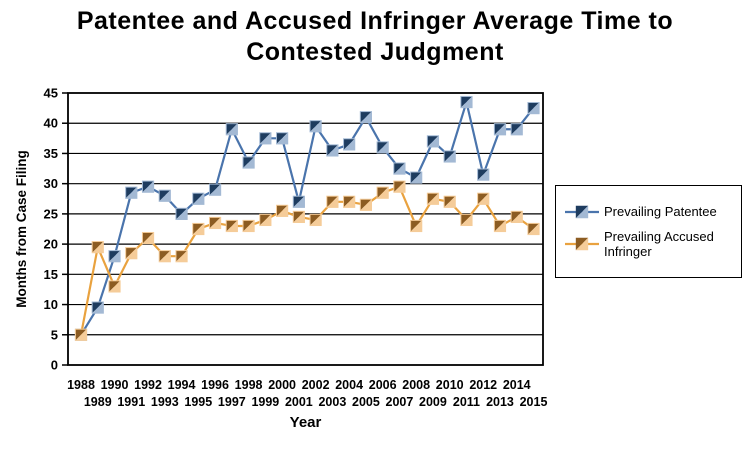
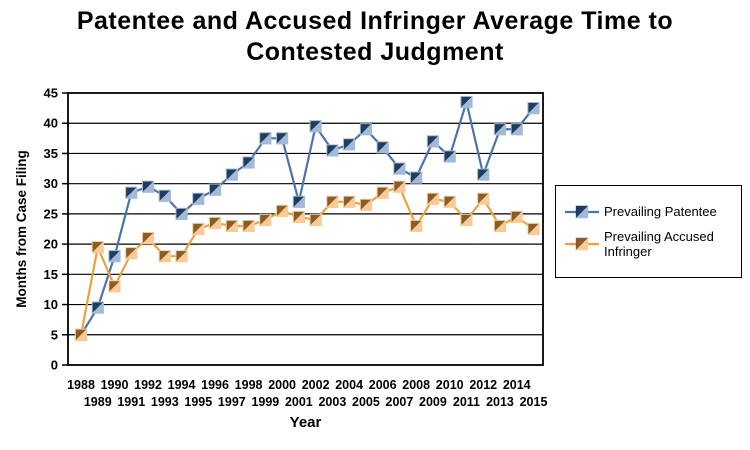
Prevailing Patentee/1997: 39 -> 32
Prevailing Patentee/2005: 41 -> 39
